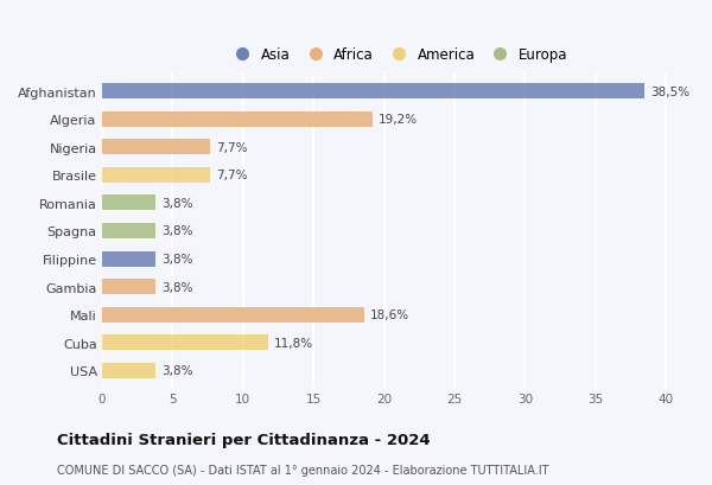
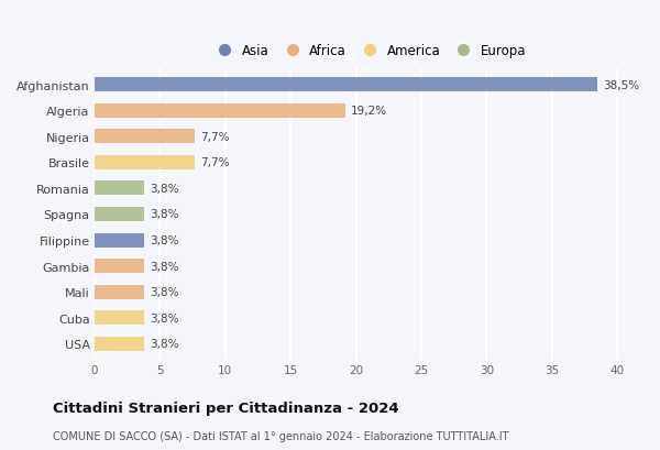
Mali: 18,6% -> 3,8%
Cuba: 11,8% -> 3,8%
